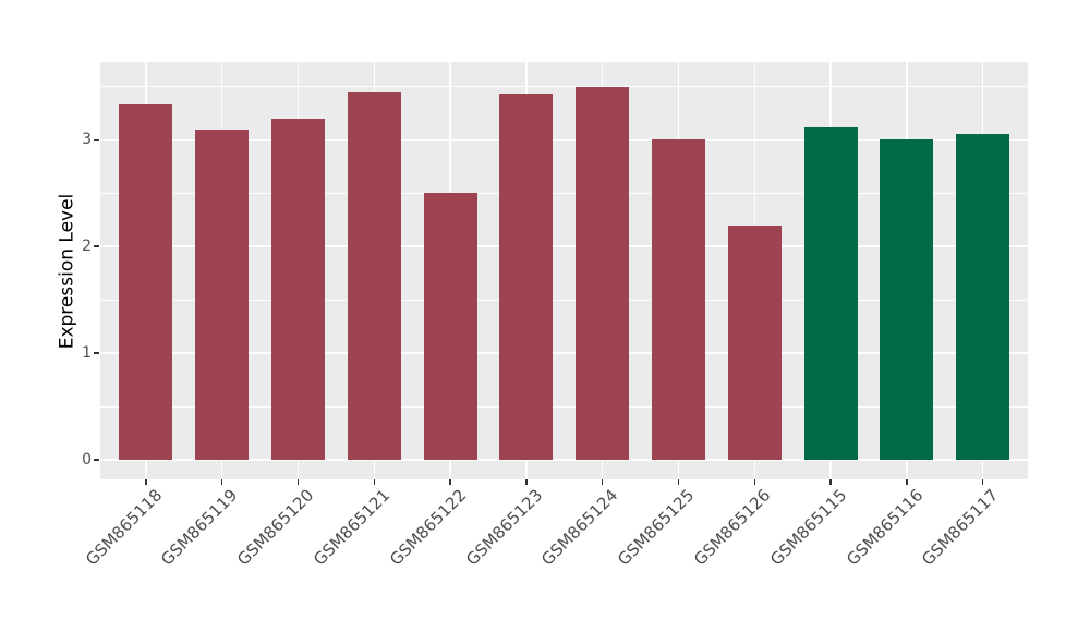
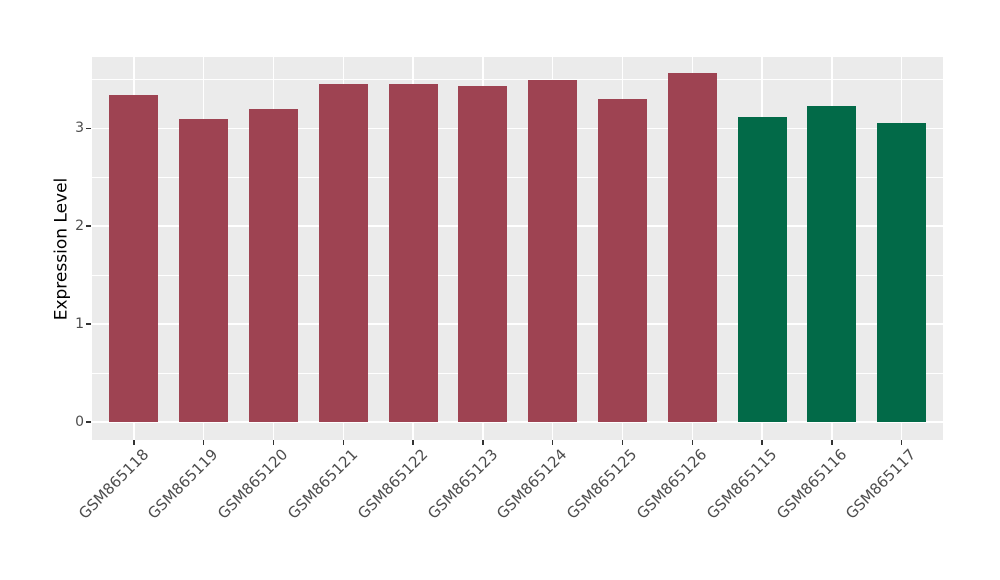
GSM865122: 2.5 -> 3.5
GSM865125: 3.0 -> 3.3
GSM865126: 2.2 -> 3.6
GSM865116: 3.0 -> 3.2
